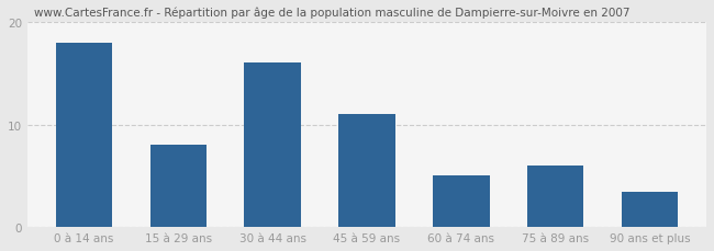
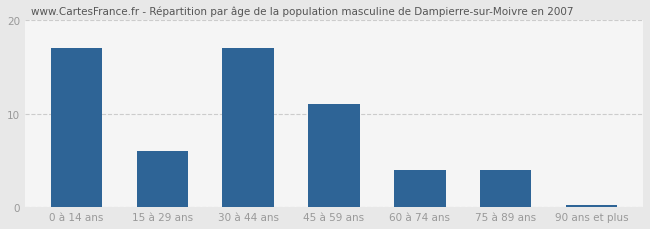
0 à 14 ans: 18.0 -> 17.0
15 à 29 ans: 8.0 -> 6.0
30 à 44 ans: 16.0 -> 17.0
60 à 74 ans: 5.0 -> 4.0
75 à 89 ans: 6.0 -> 4.0
90 ans et plus: 3.4 -> 0.2
